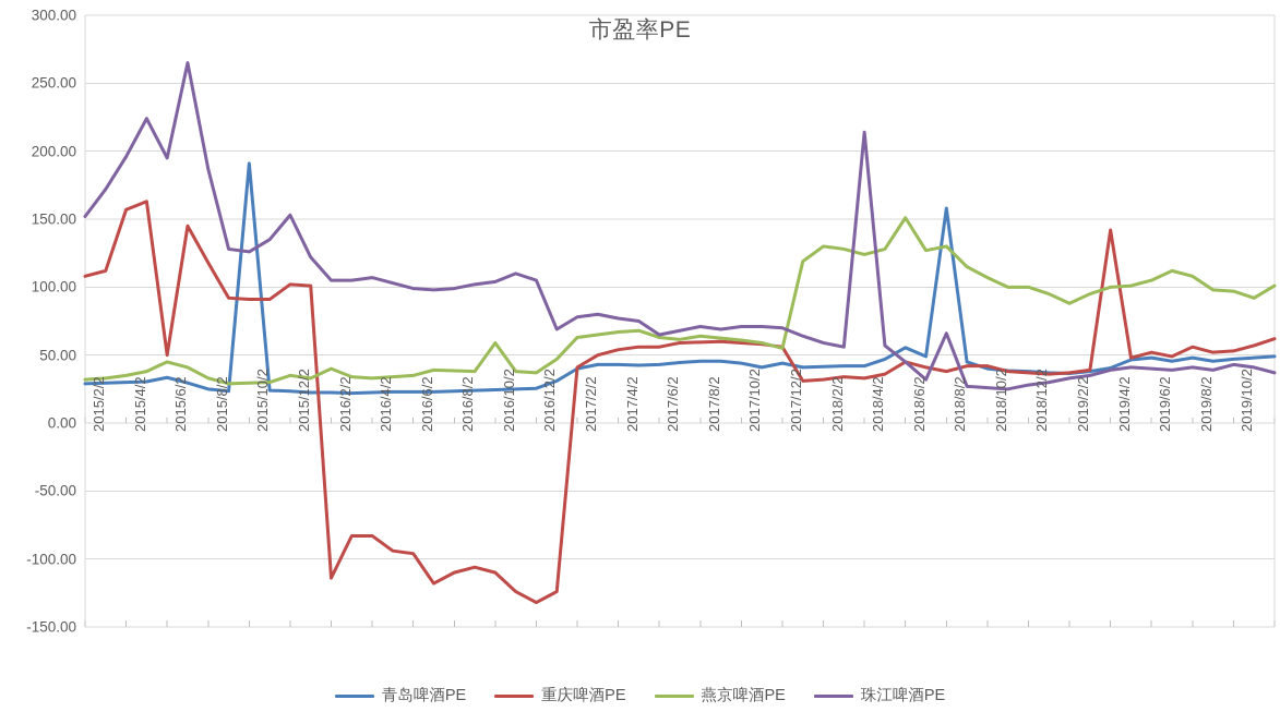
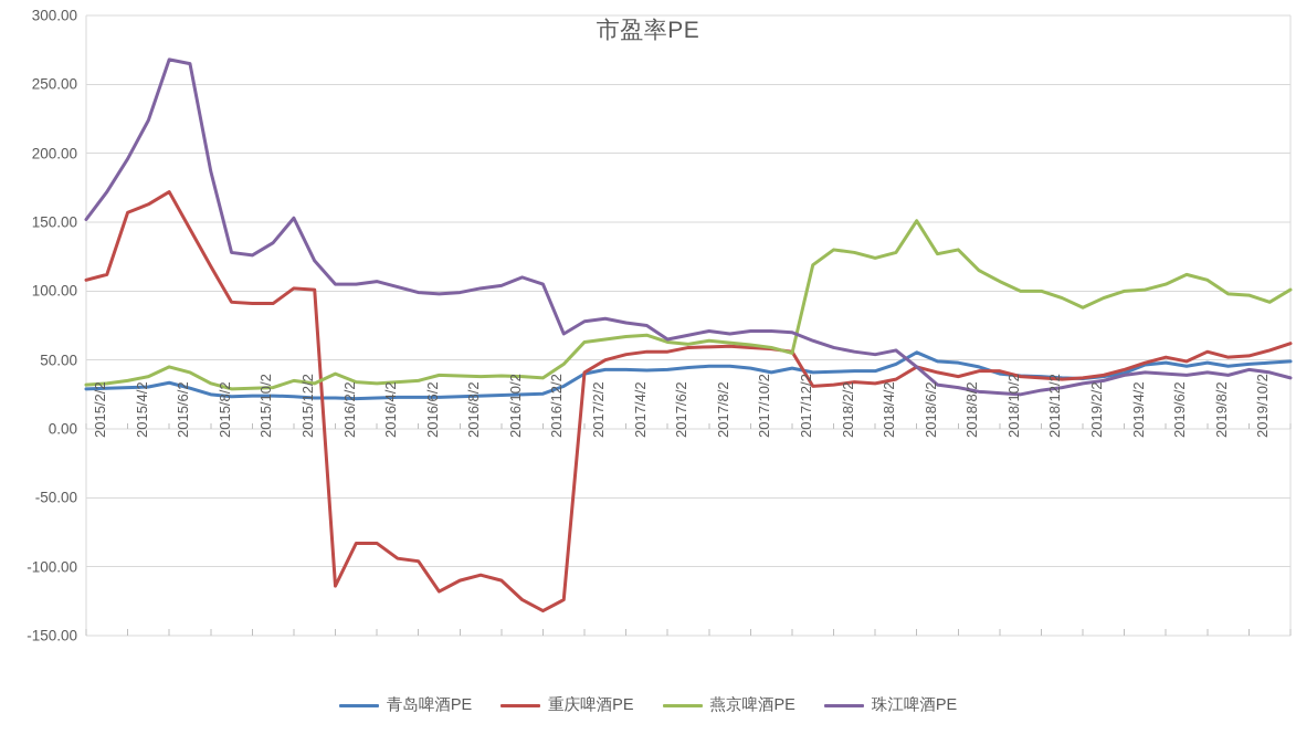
重庆啤酒PE/2015/6/2: 50 -> 172
珠江啤酒PE/2015/6/2: 195 -> 268
青岛啤酒PE/2015/10/2: 191 -> 24
燕京啤酒PE/2016/10/2: 59 -> 38
珠江啤酒PE/2018/4/2: 214 -> 54
青岛啤酒PE/2018/8/2: 158 -> 48
珠江啤酒PE/2018/8/2: 66 -> 30
重庆啤酒PE/2019/4/2: 142 -> 43
